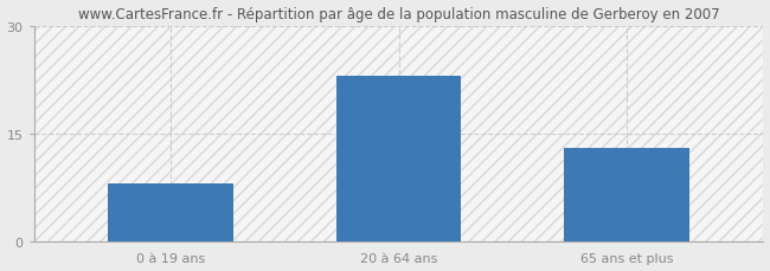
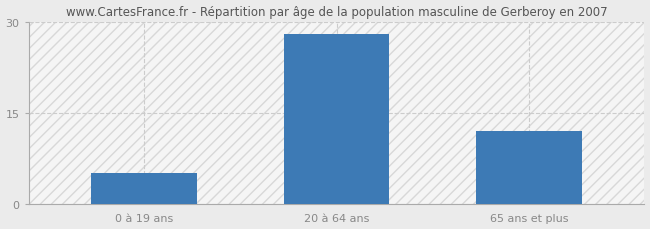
0 à 19 ans: 8 -> 5
20 à 64 ans: 23 -> 28
65 ans et plus: 13 -> 12
